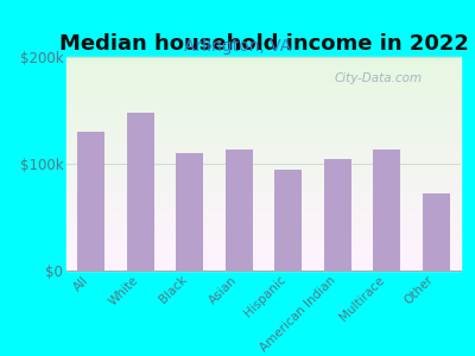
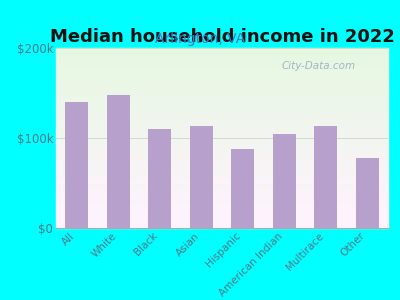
All: $130k -> $140k
Hispanic: $95k -> $88k
Other: $72k -> $78k
